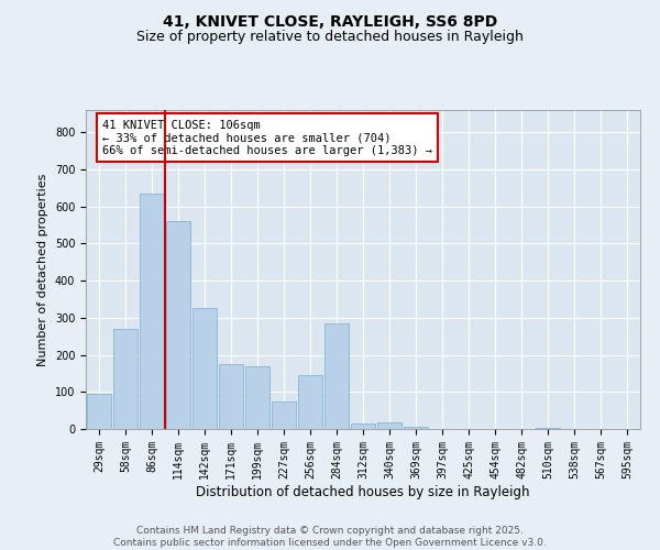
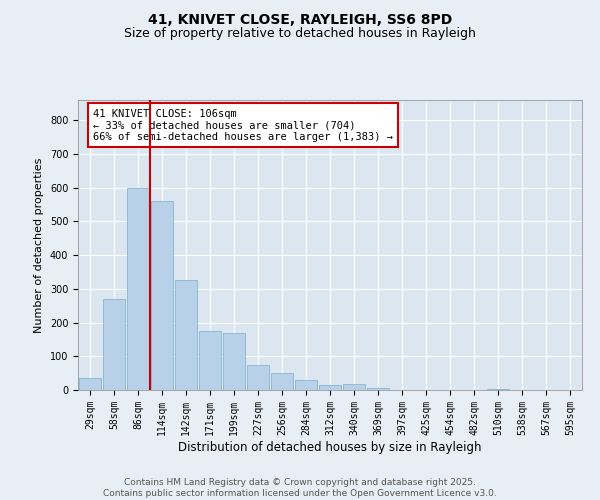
29sqm: 95 -> 35
86sqm: 635 -> 600
256sqm: 145 -> 50
284sqm: 285 -> 30
